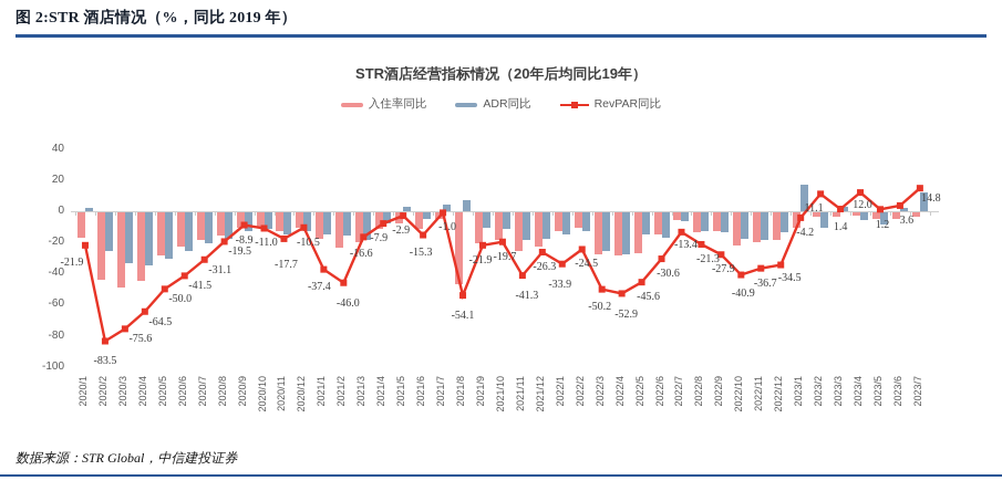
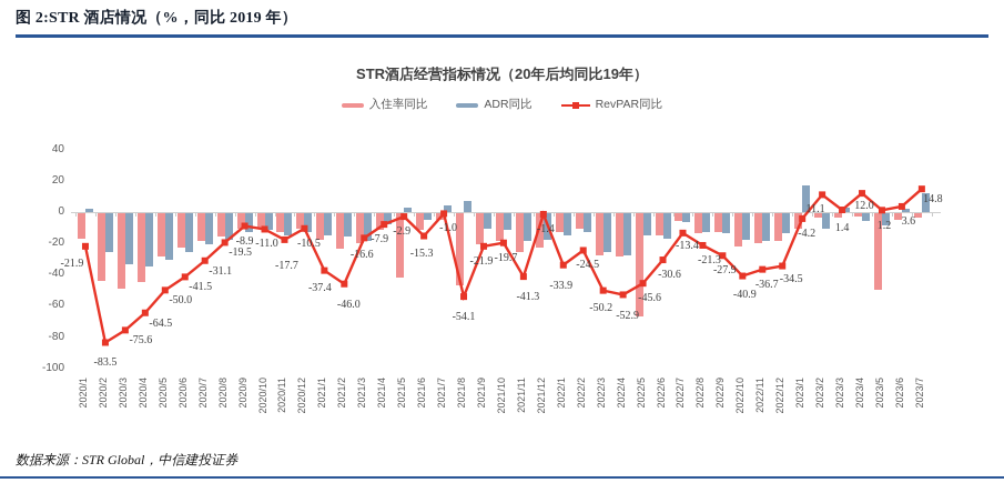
入住率同比/2021/5: -7 -> -41
RevPAR同比/2021/12: -26.3 -> -1.4
入住率同比/2022/5: -26 -> -66
入住率同比/2023/5: -4 -> -49
